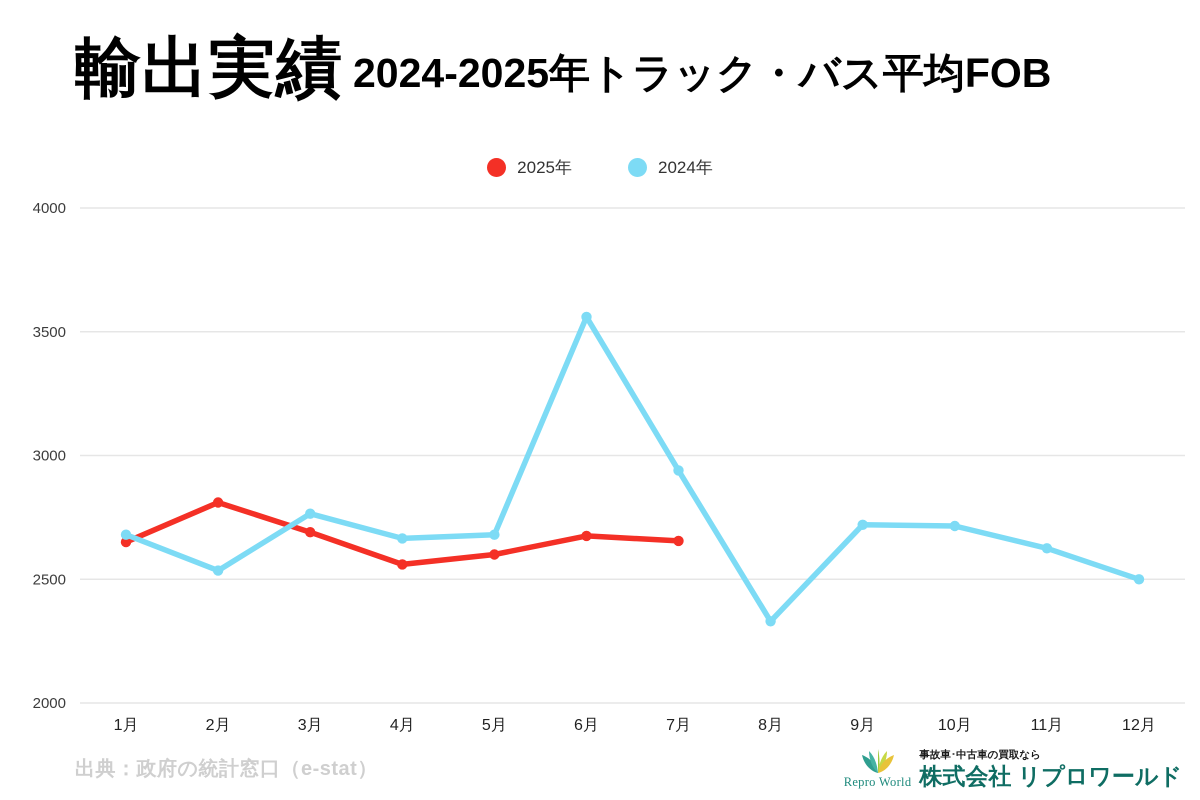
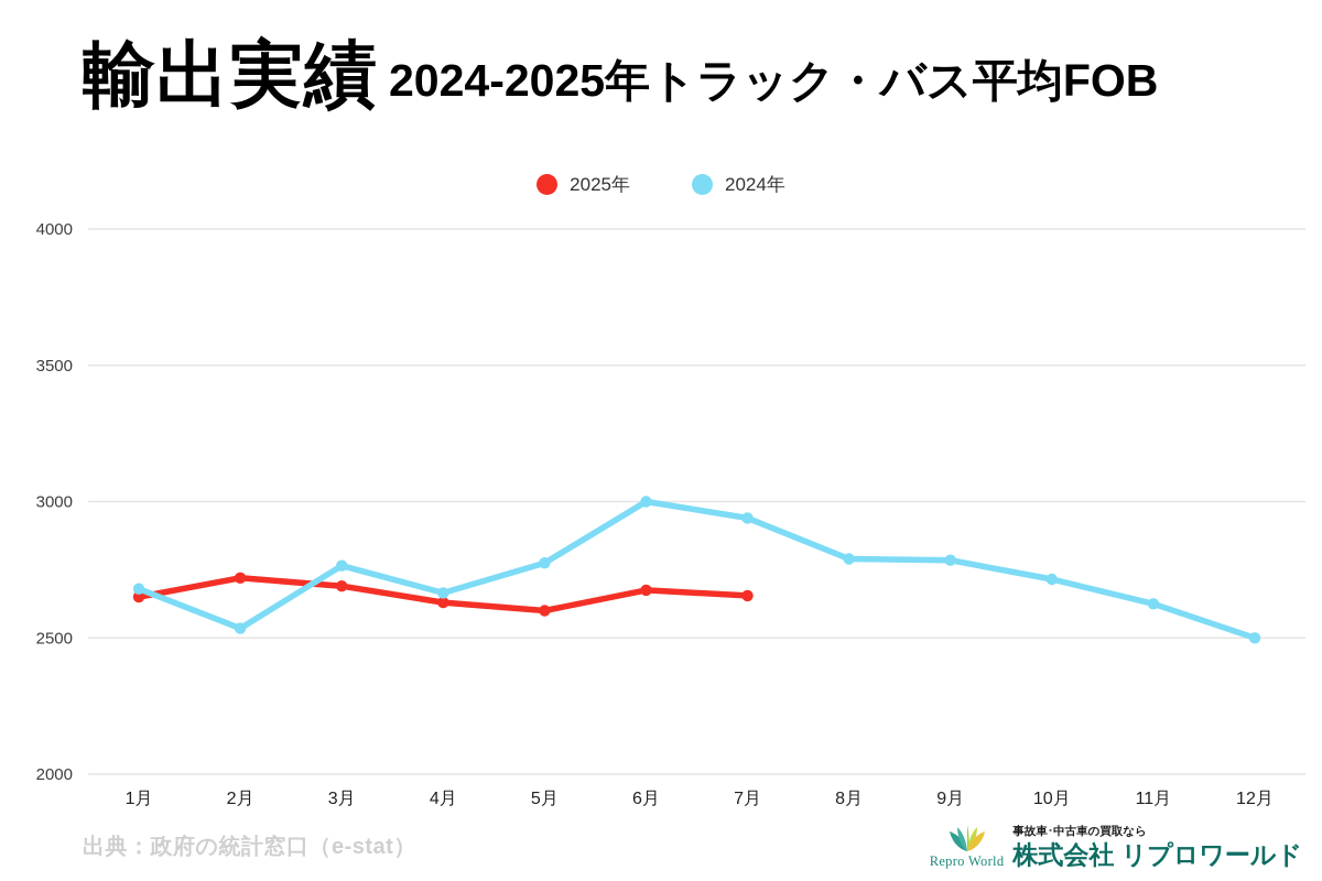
2025年/2月: 2810 -> 2720
2025年/4月: 2560 -> 2630
2024年/5月: 2680 -> 2780
2024年/6月: 3560 -> 3000
2024年/8月: 2330 -> 2790
2024年/9月: 2720 -> 2780
